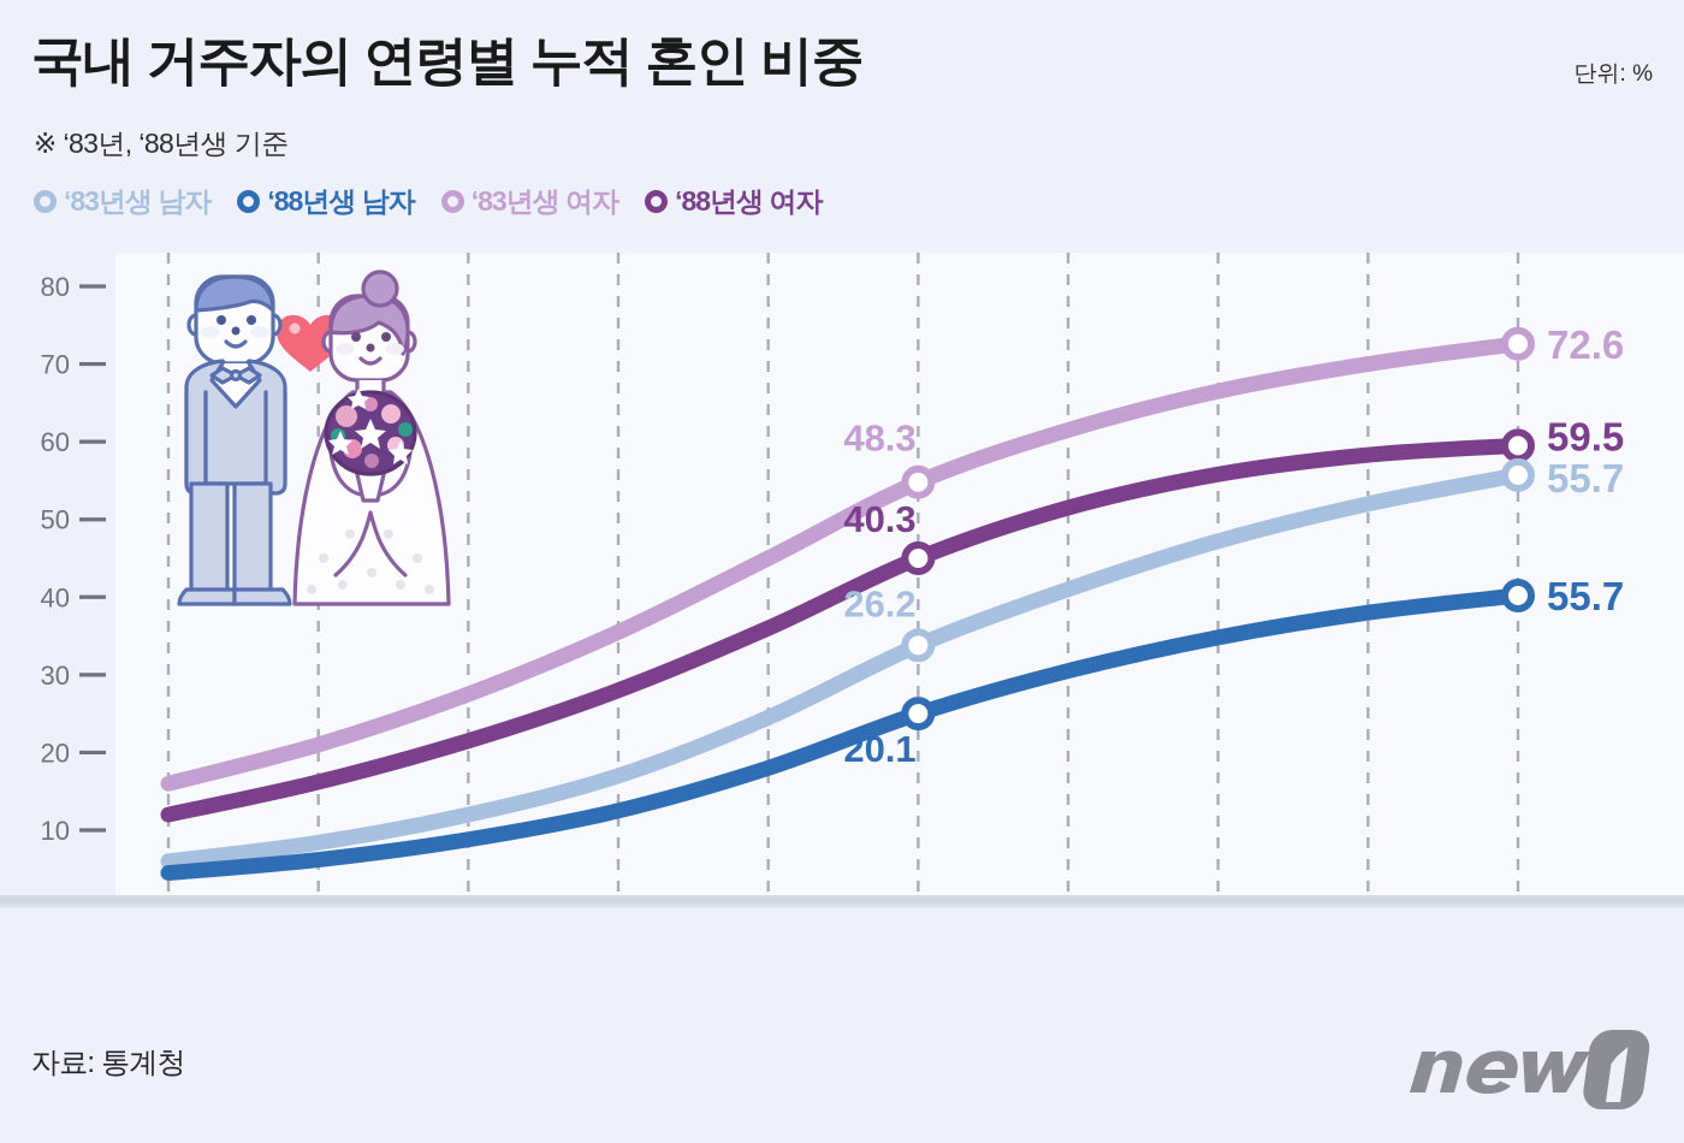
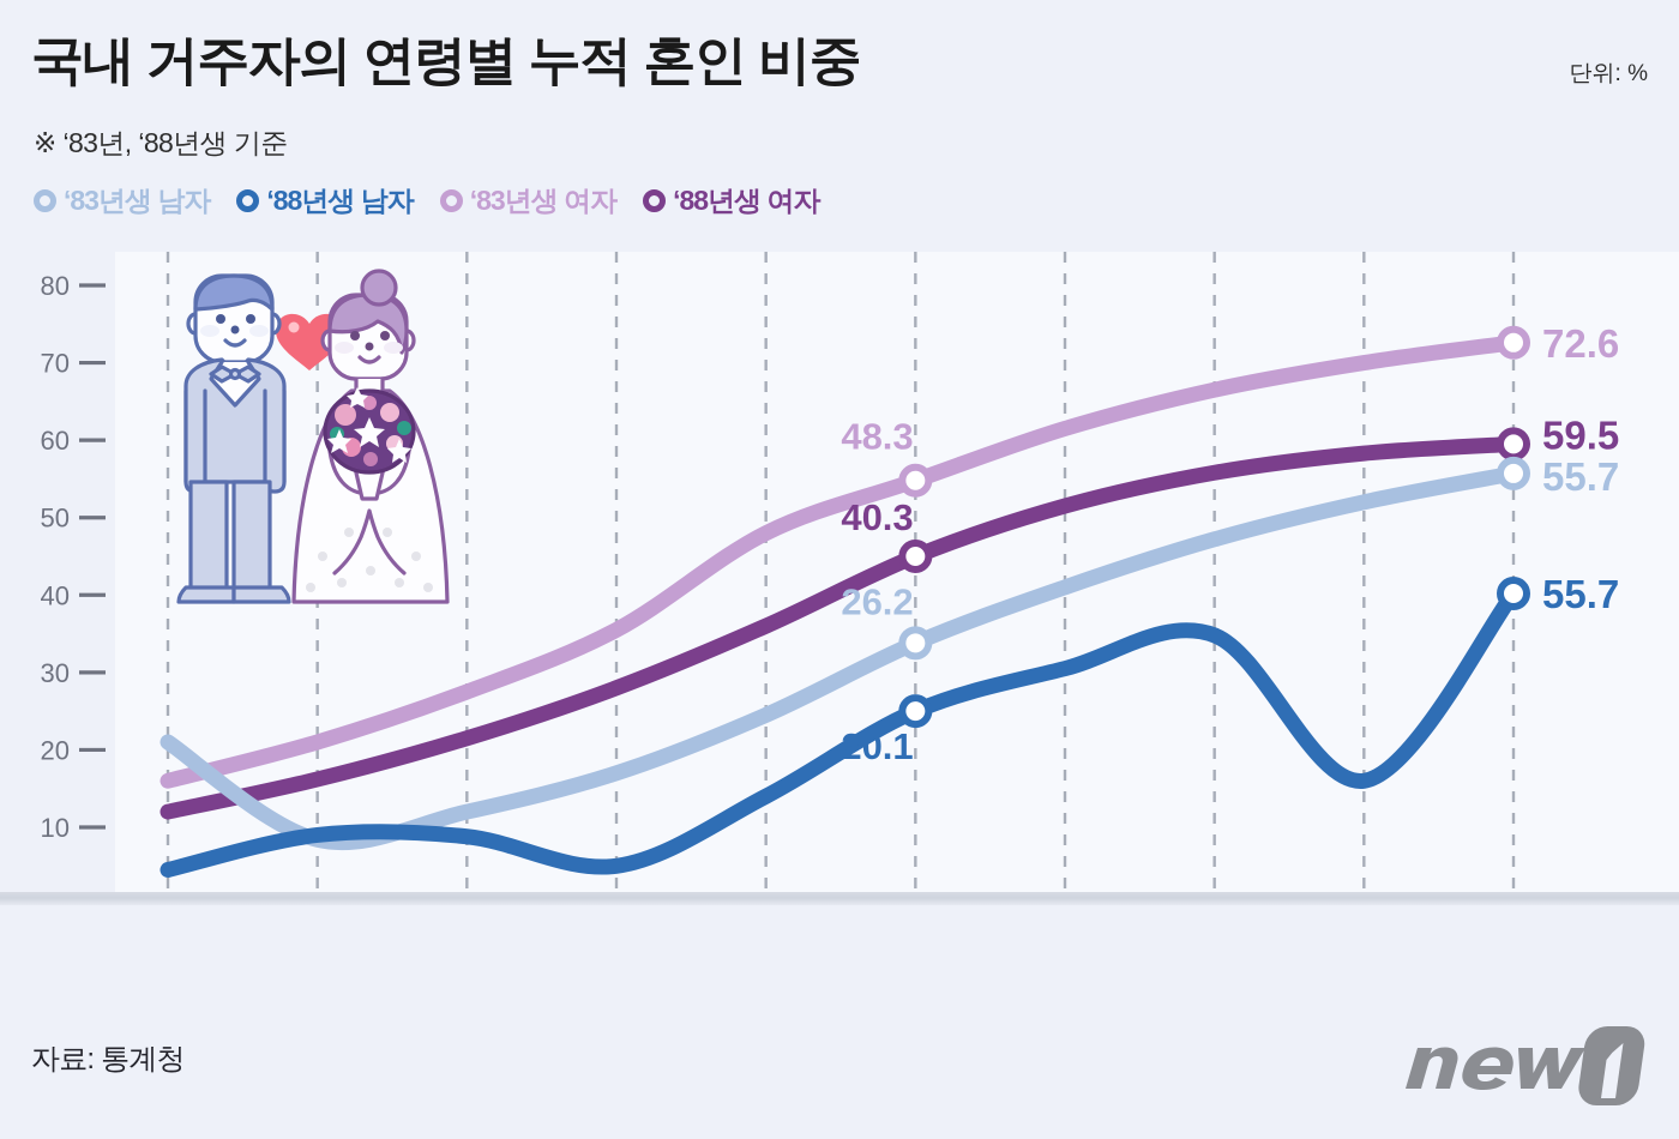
‘83년생 남자/25세: 6 -> 21
‘88년생 남자/26세: 6 -> 9
‘88년생 남자/28세: 12 -> 5
‘88년생 남자/29세: 18 -> 14
‘83년생 여자/29세: 45 -> 48
‘88년생 남자/33세: 38 -> 16
